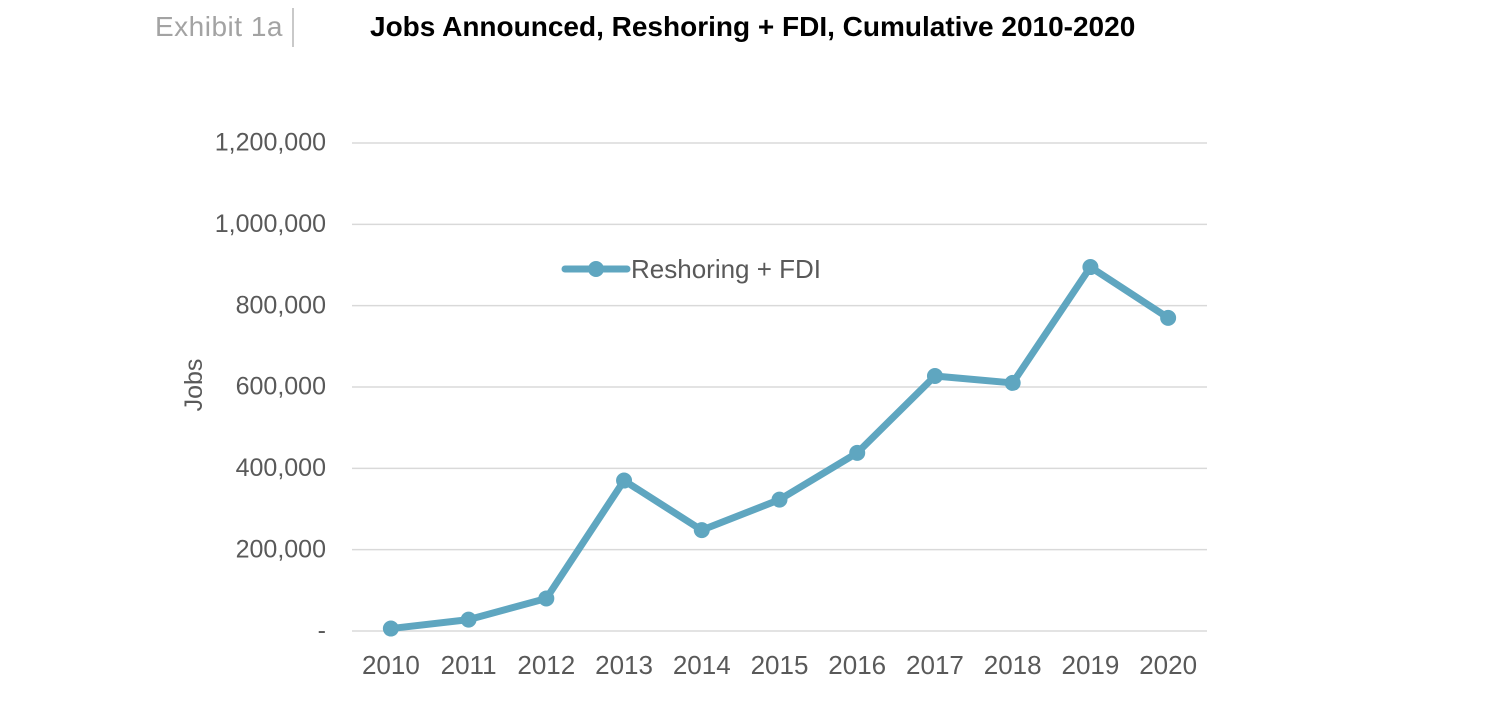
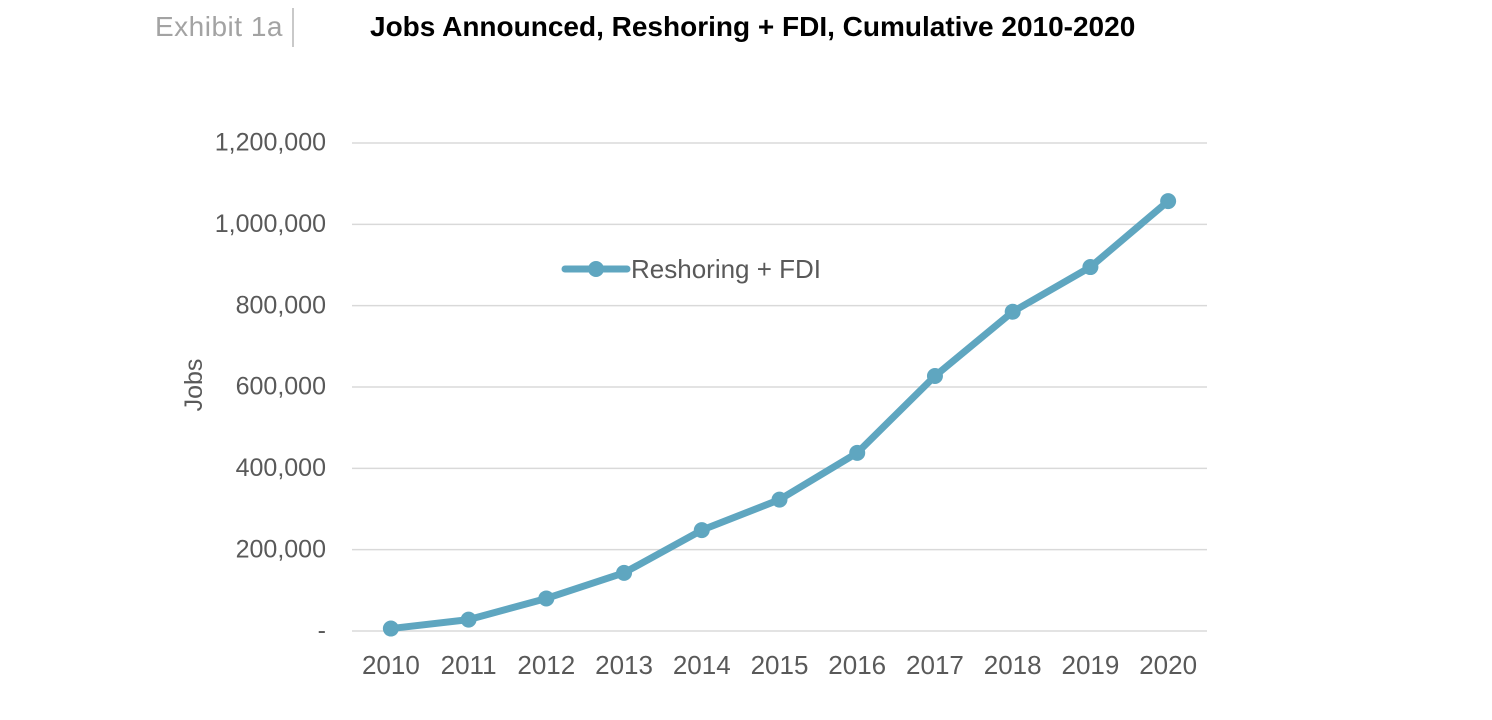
2013: 370000 -> 140000
2018: 610000 -> 780000
2020: 770000 -> 1060000
